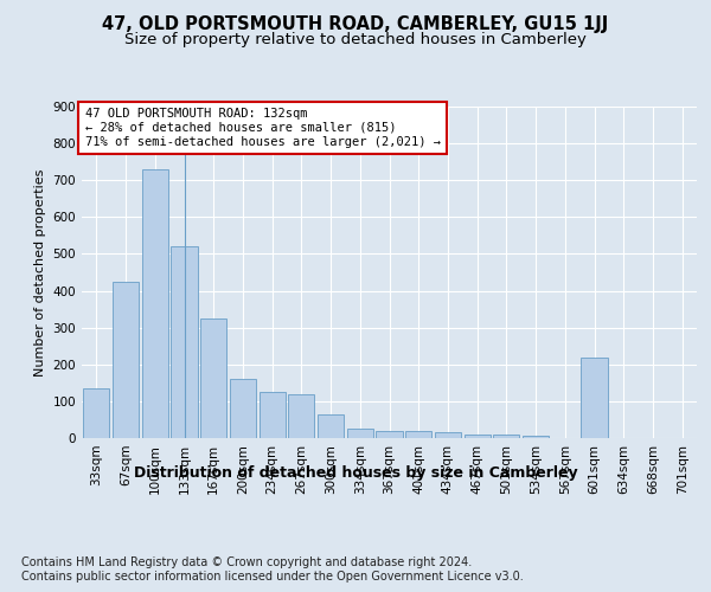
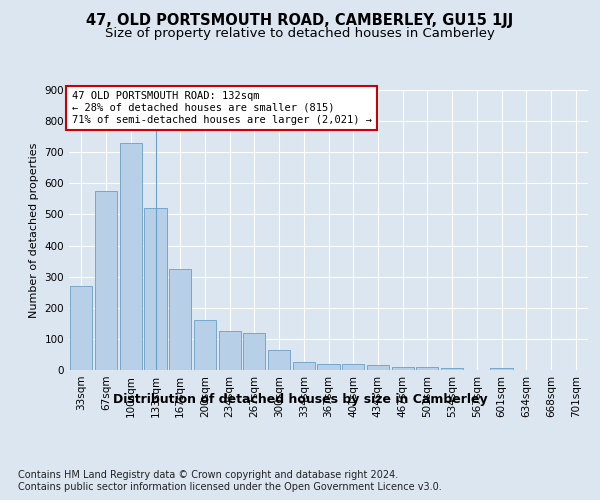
33sqm: 135 -> 270
67sqm: 425 -> 575
601sqm: 220 -> 5
